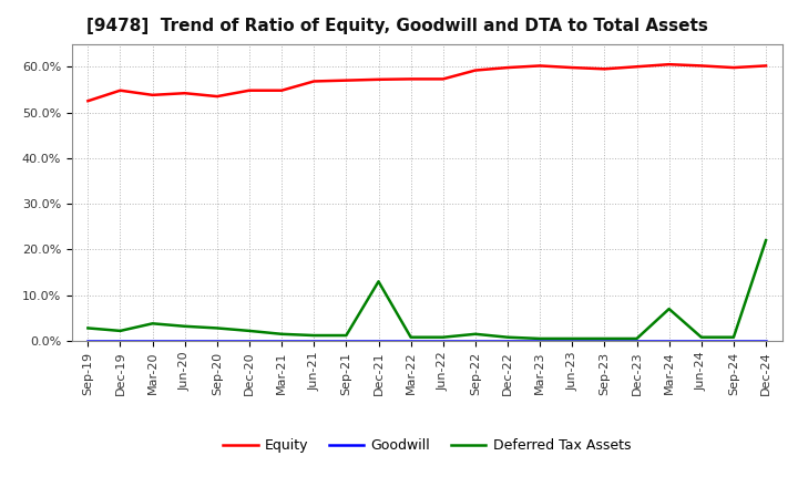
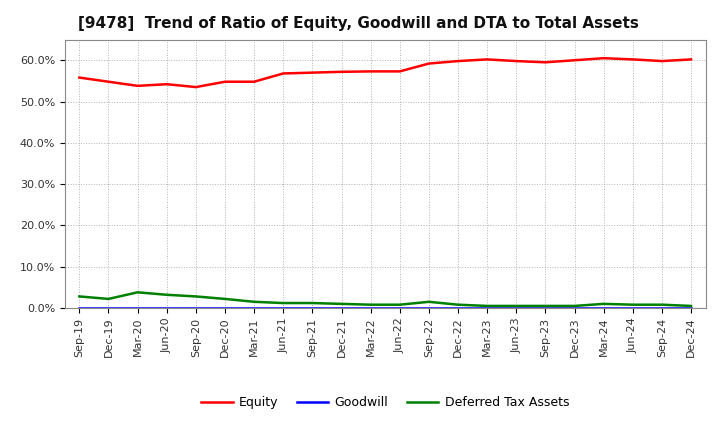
Equity/Sep-19: 52.5% -> 55.8%
Deferred Tax Assets/Dec-21: 13.0% -> 1.0%
Deferred Tax Assets/Mar-24: 7.0% -> 1.0%
Deferred Tax Assets/Dec-24: 22.0% -> 0.5%
